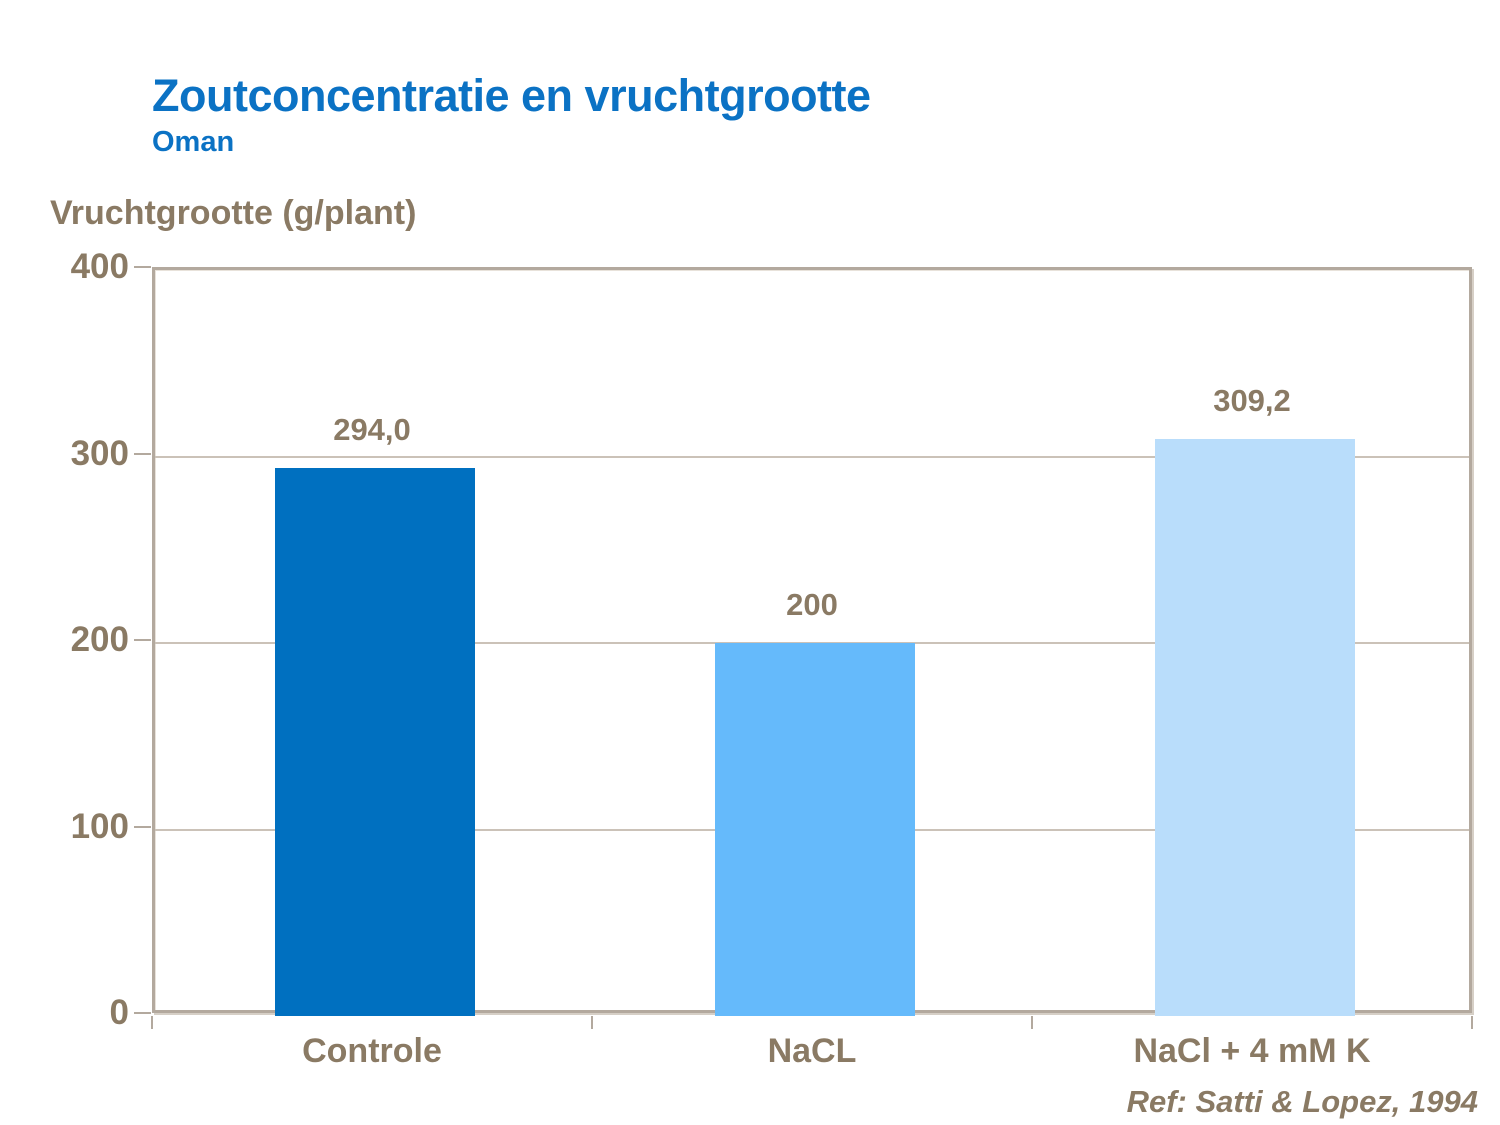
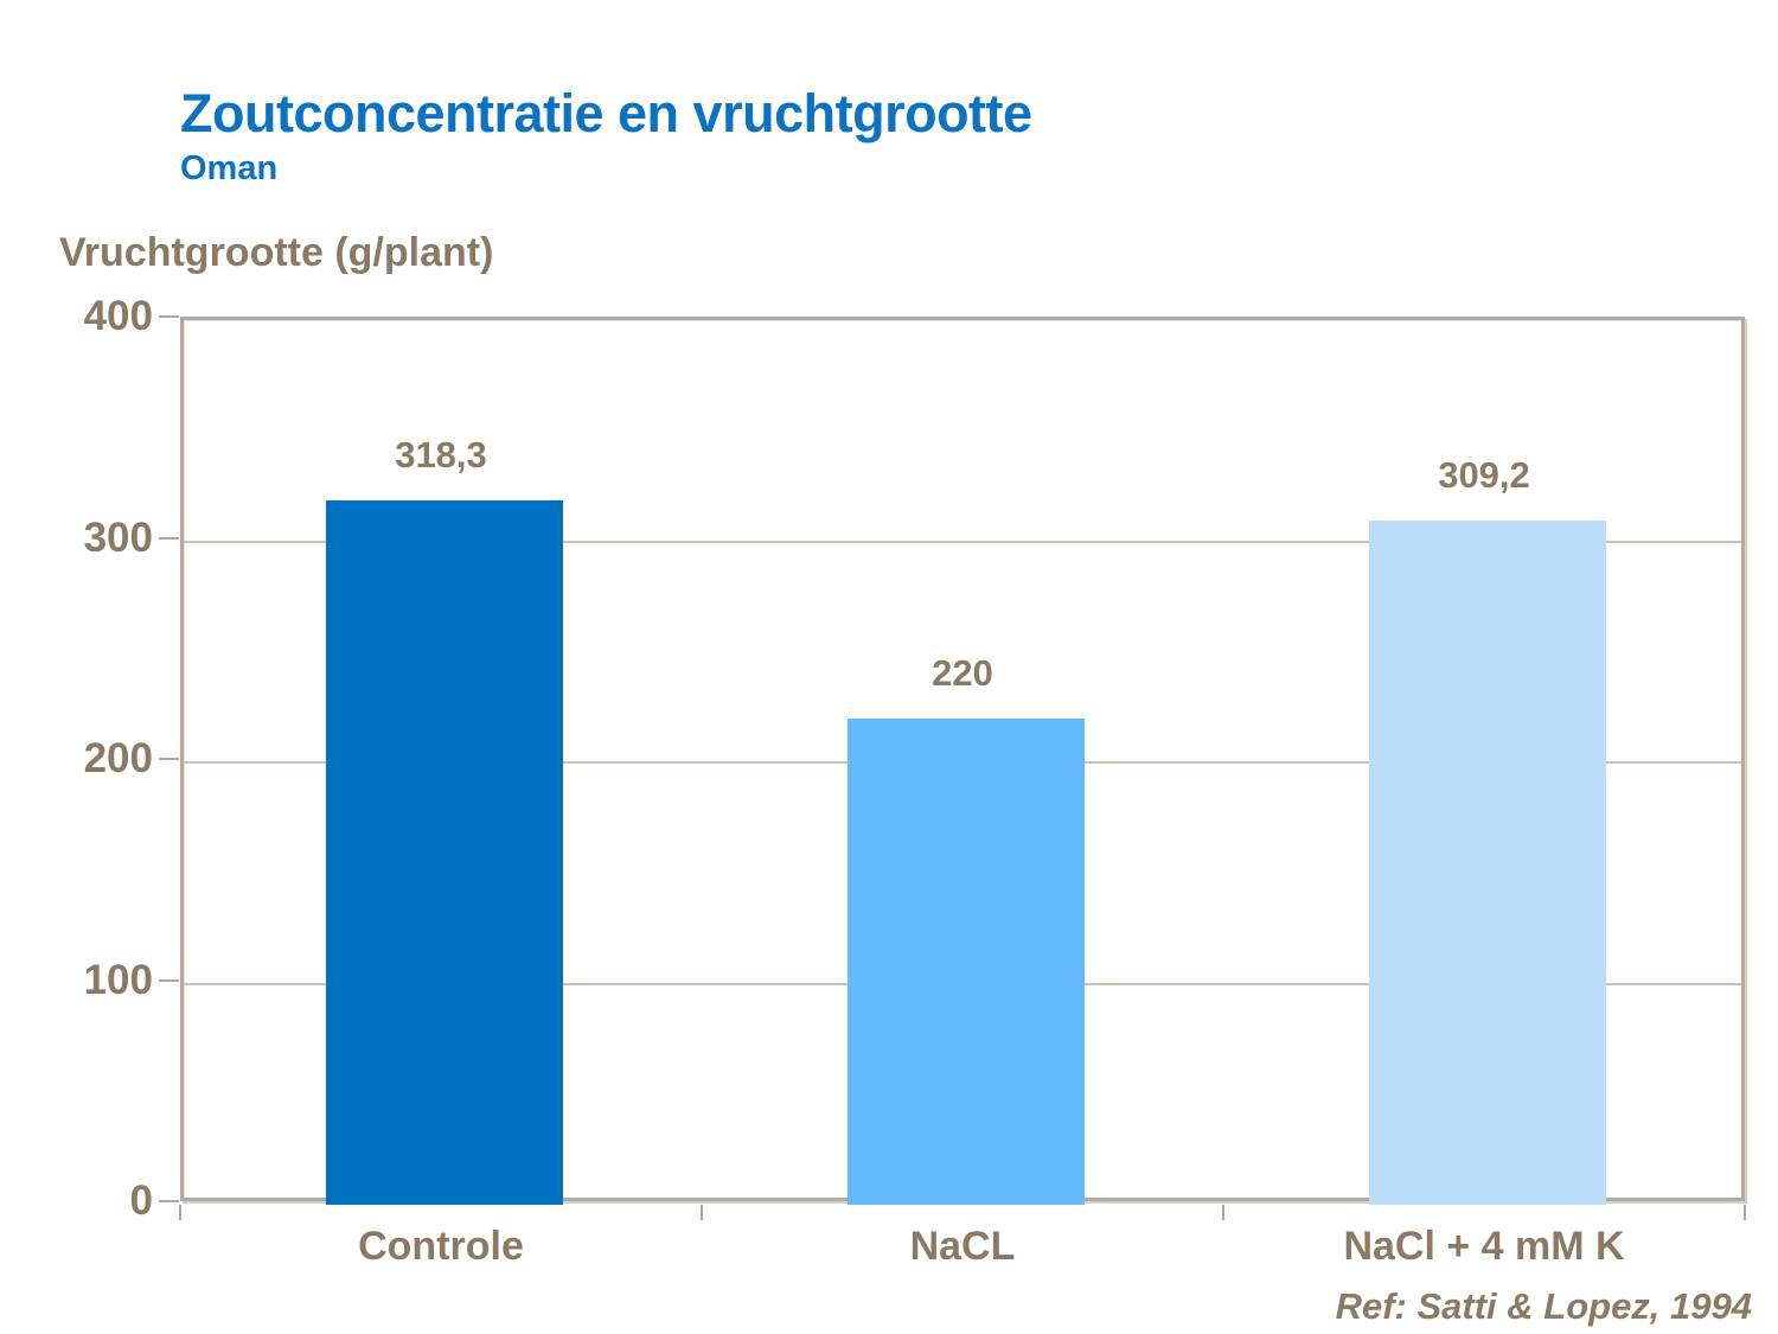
Controle: 294,0 -> 318,3
NaCL: 200 -> 220
